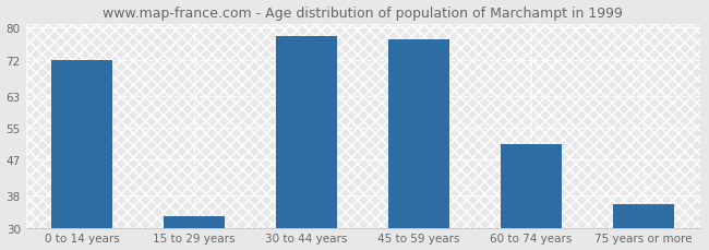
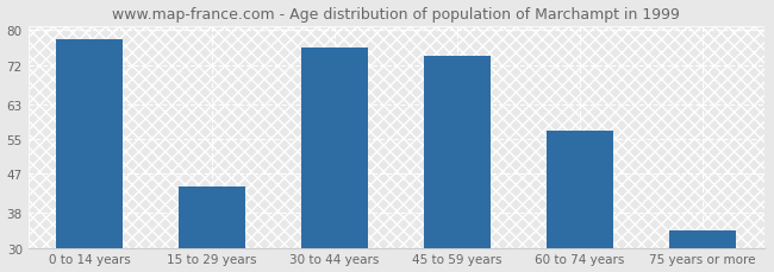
0 to 14 years: 72 -> 78
15 to 29 years: 33 -> 44
30 to 44 years: 78 -> 76
45 to 59 years: 77 -> 74
60 to 74 years: 51 -> 57
75 years or more: 36 -> 34
